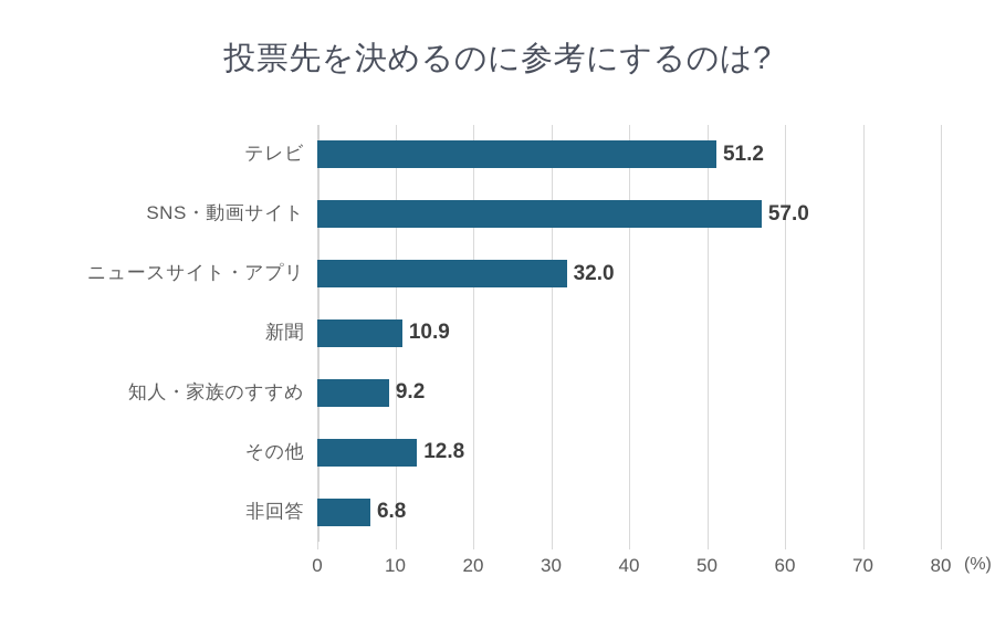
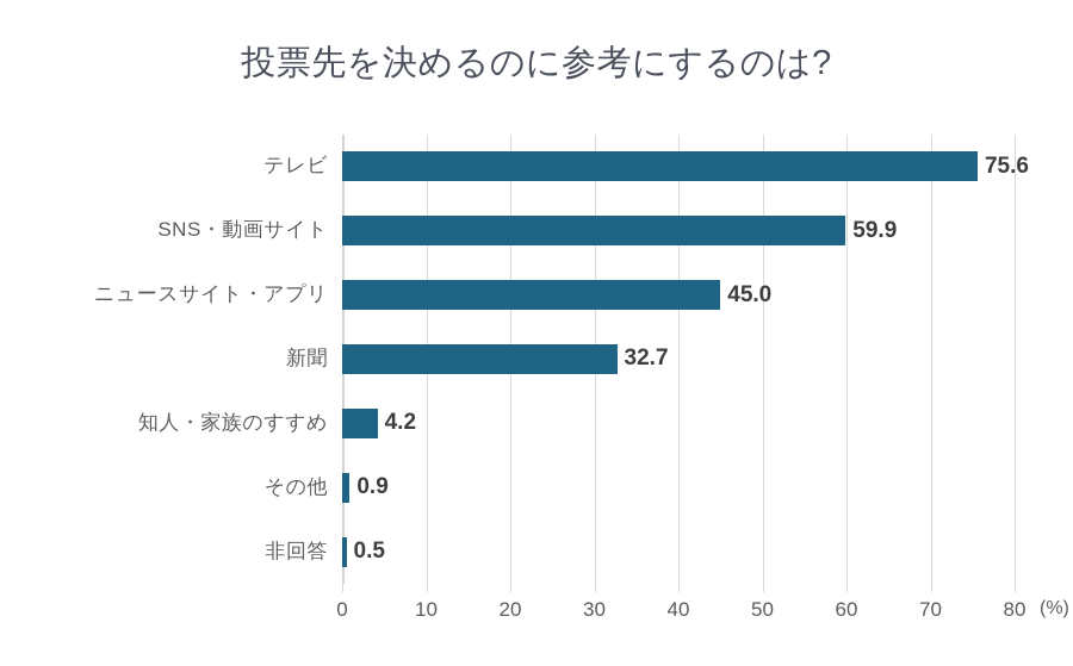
テレビ: 51.2 -> 75.6
SNS・動画サイト: 57.0 -> 59.9
ニュースサイト・アプリ: 32.0 -> 45.0
新聞: 10.9 -> 32.7
知人・家族のすすめ: 9.2 -> 4.2
その他: 12.8 -> 0.9
非回答: 6.8 -> 0.5
